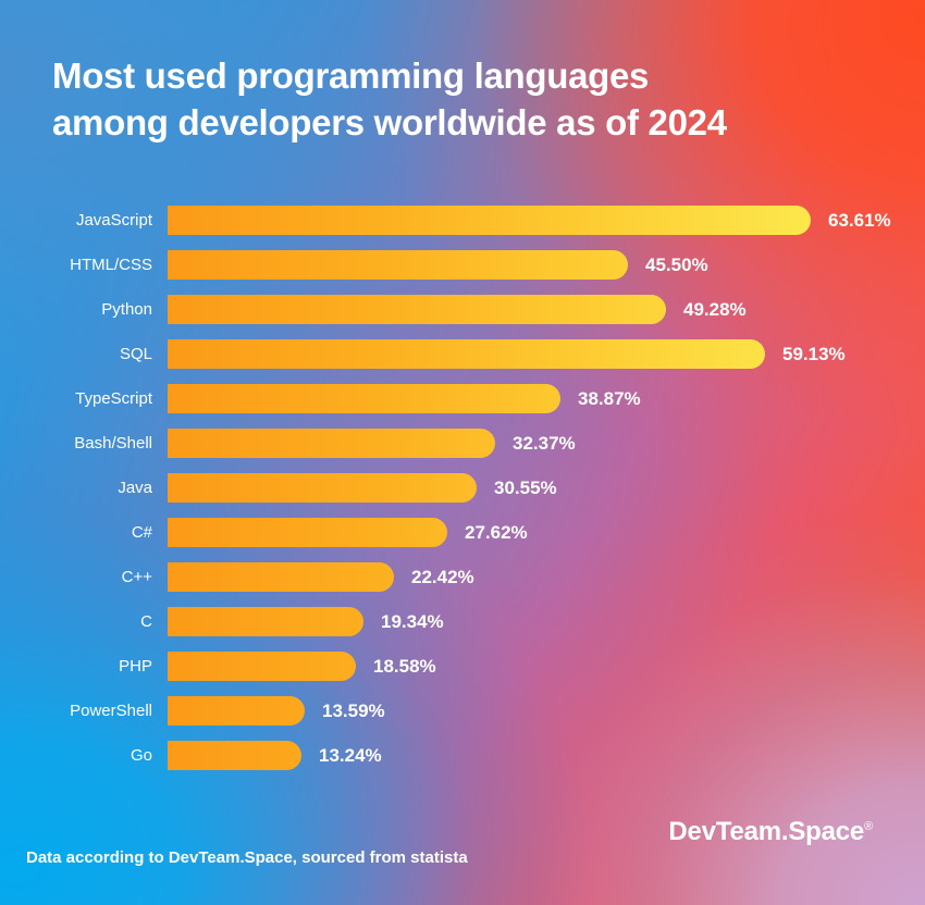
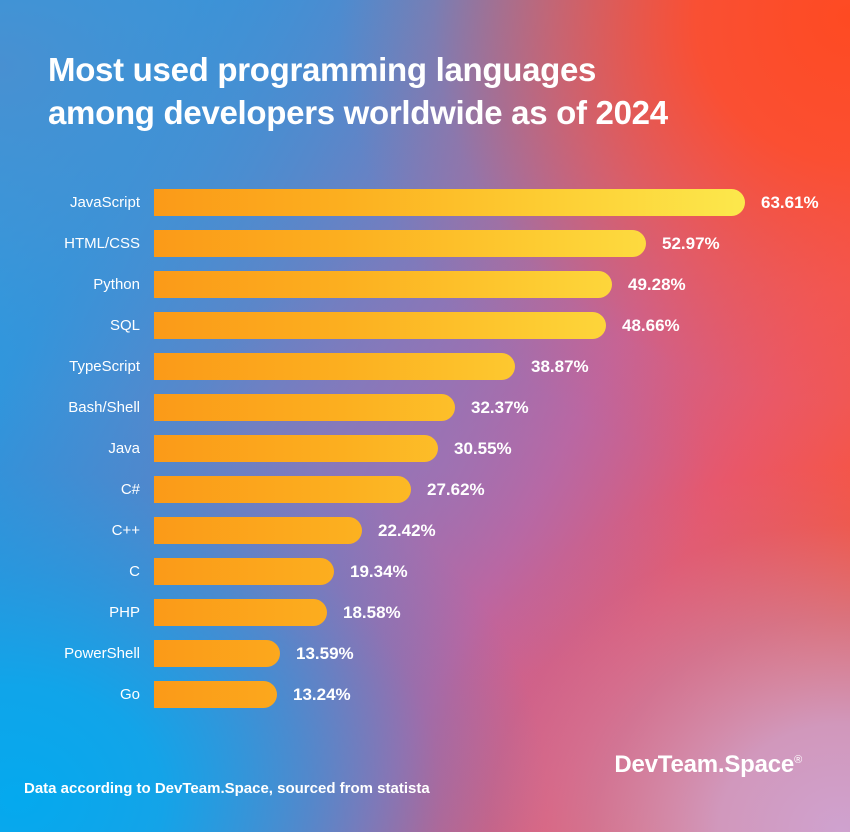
HTML/CSS: 45.50% -> 52.97%
SQL: 59.13% -> 48.66%
